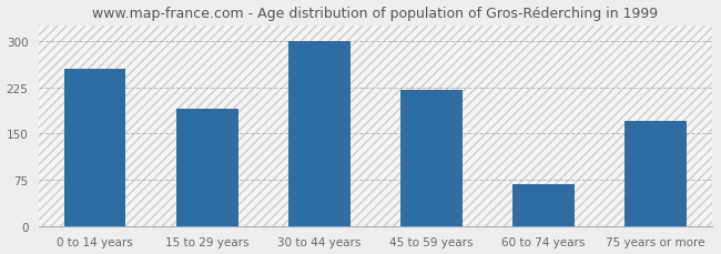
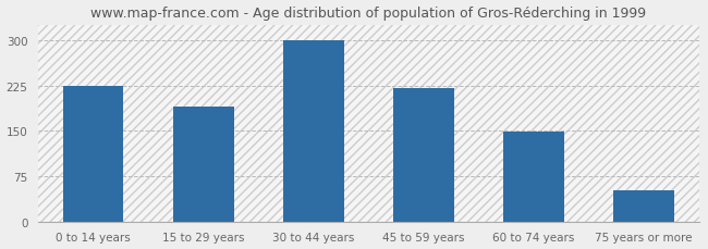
0 to 14 years: 254 -> 225
60 to 74 years: 68 -> 148
75 years or more: 170 -> 52
